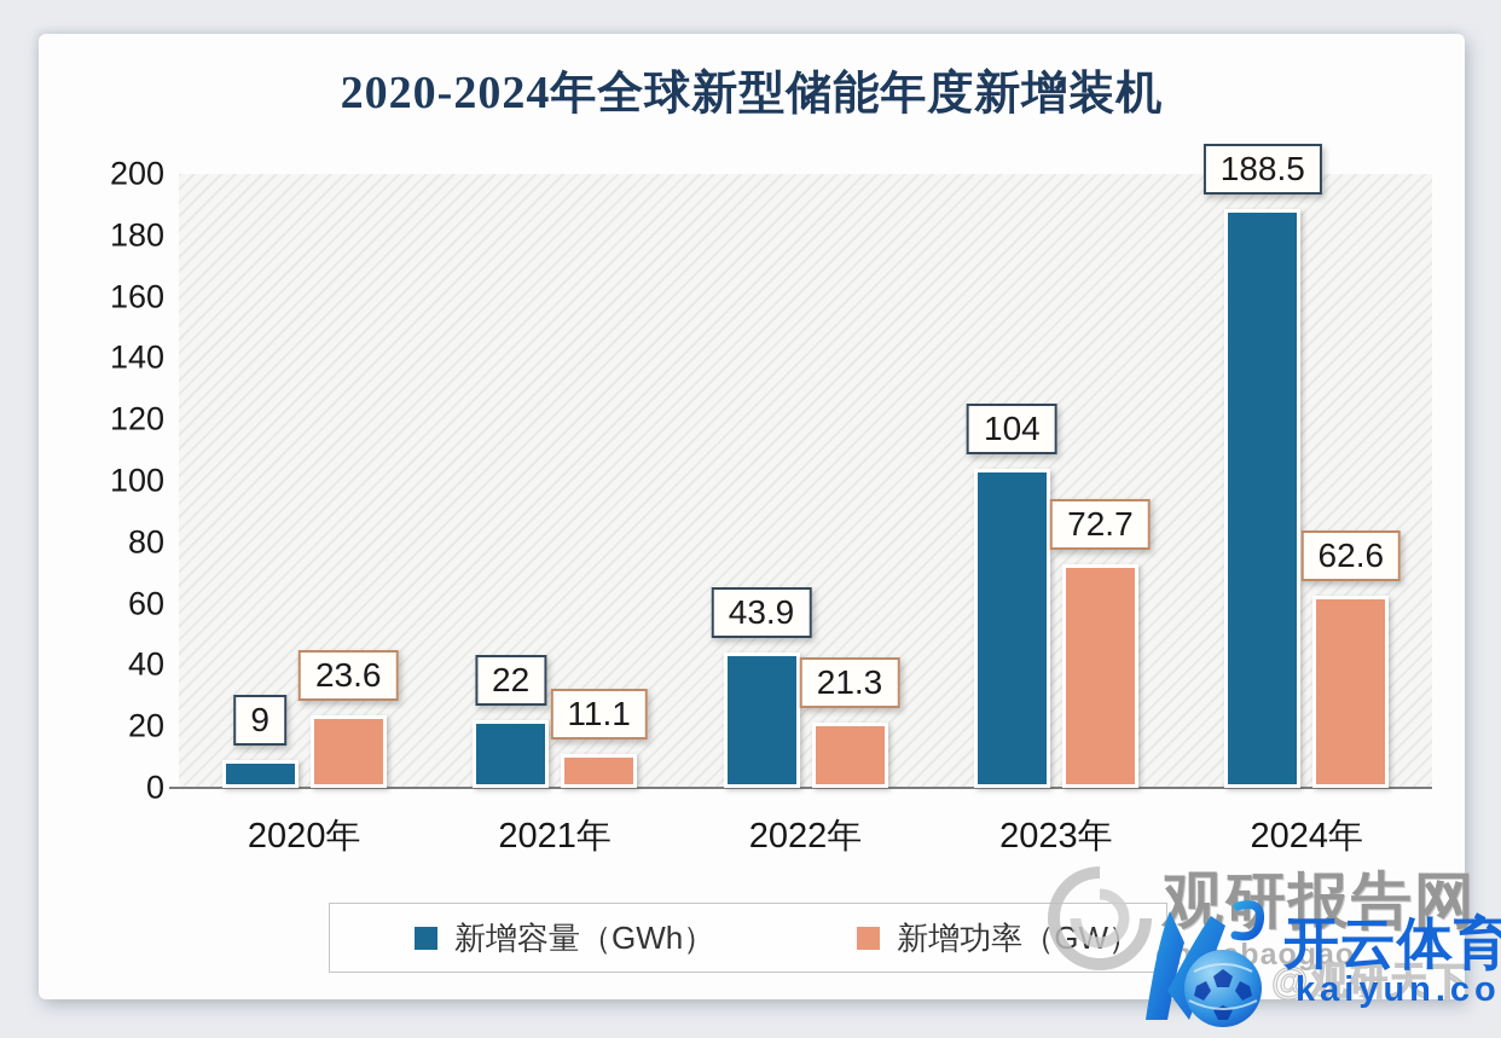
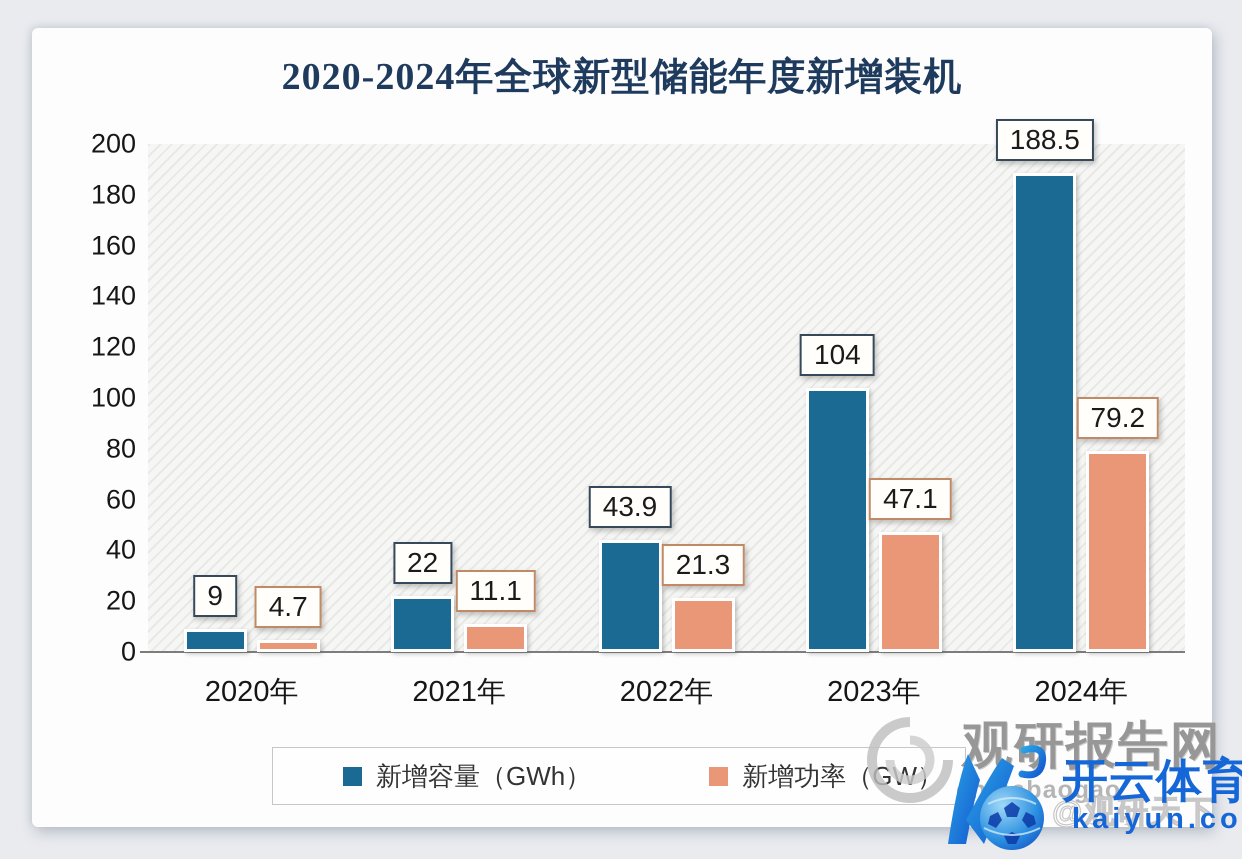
新增功率（GW）/2020年: 23.6 -> 4.7
新增功率（GW）/2023年: 72.7 -> 47.1
新增功率（GW）/2024年: 62.6 -> 79.2
